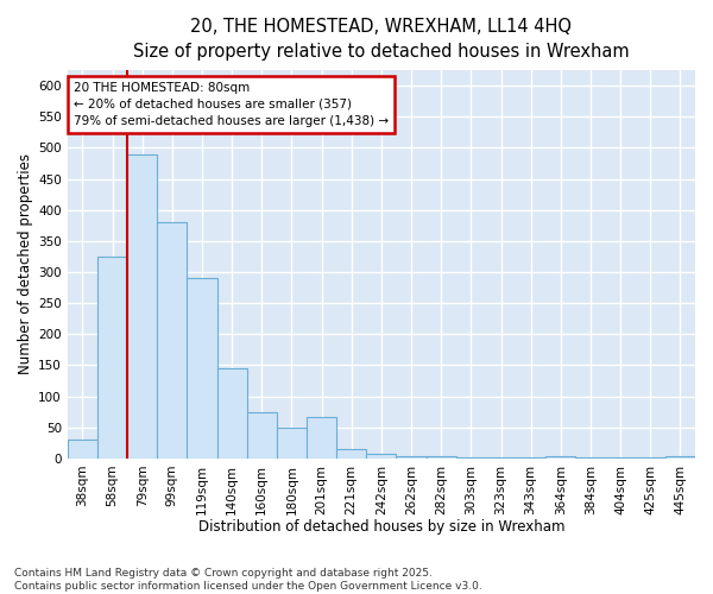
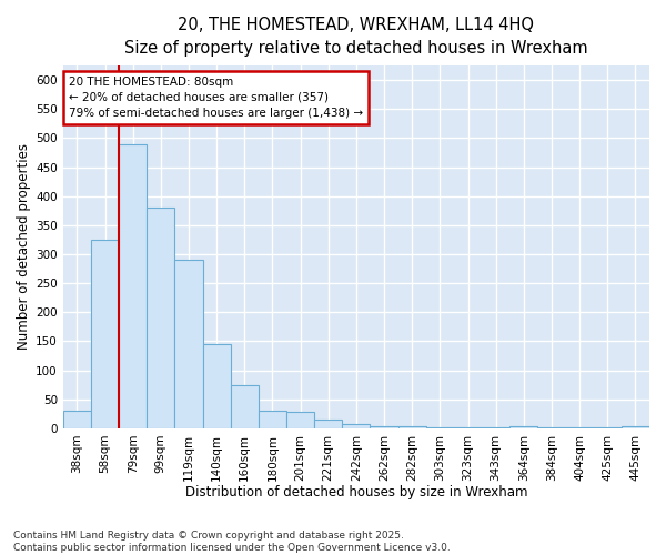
180sqm: 50 -> 30
201sqm: 66 -> 28
